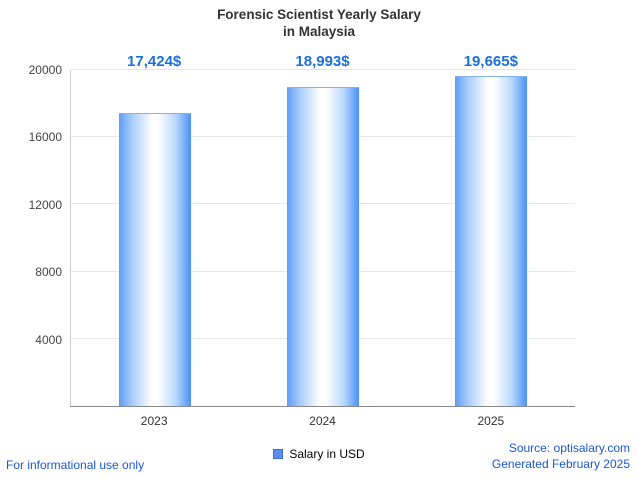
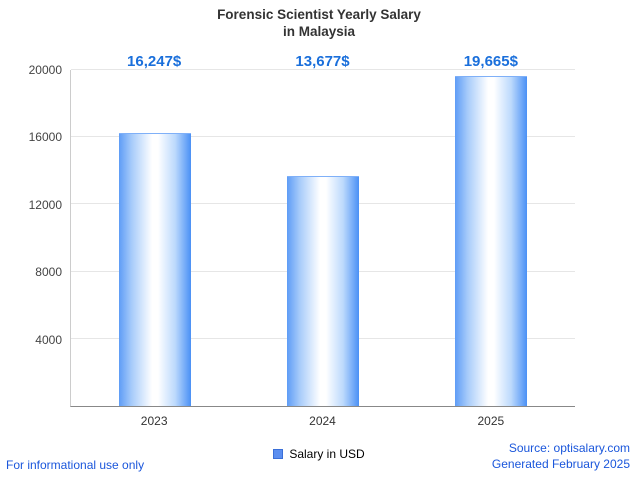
2023: 17,424 -> 16,247
2024: 18,993 -> 13,677
